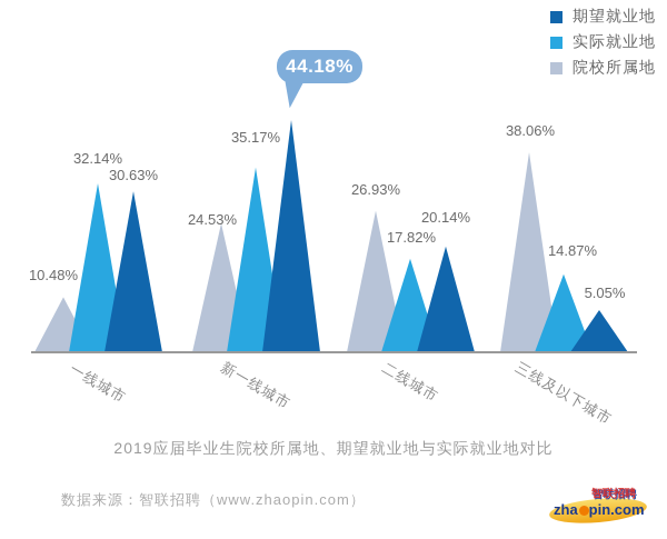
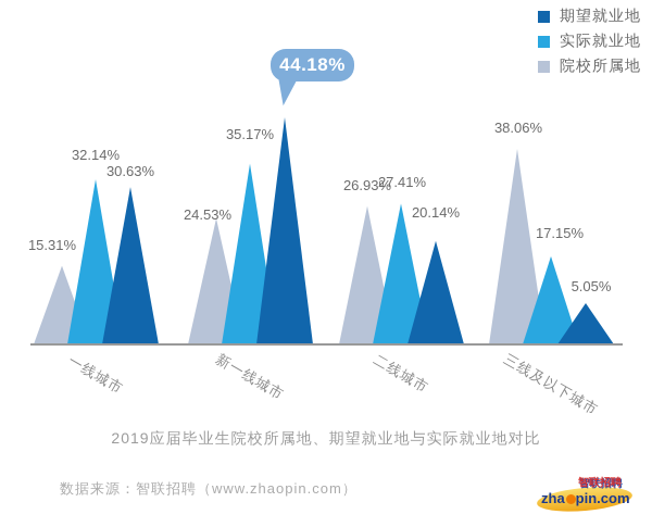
院校所属地/一线城市: 10.48% -> 15.31%
实际就业地/二线城市: 17.82% -> 27.41%
实际就业地/三线及以下城市: 14.87% -> 17.15%
